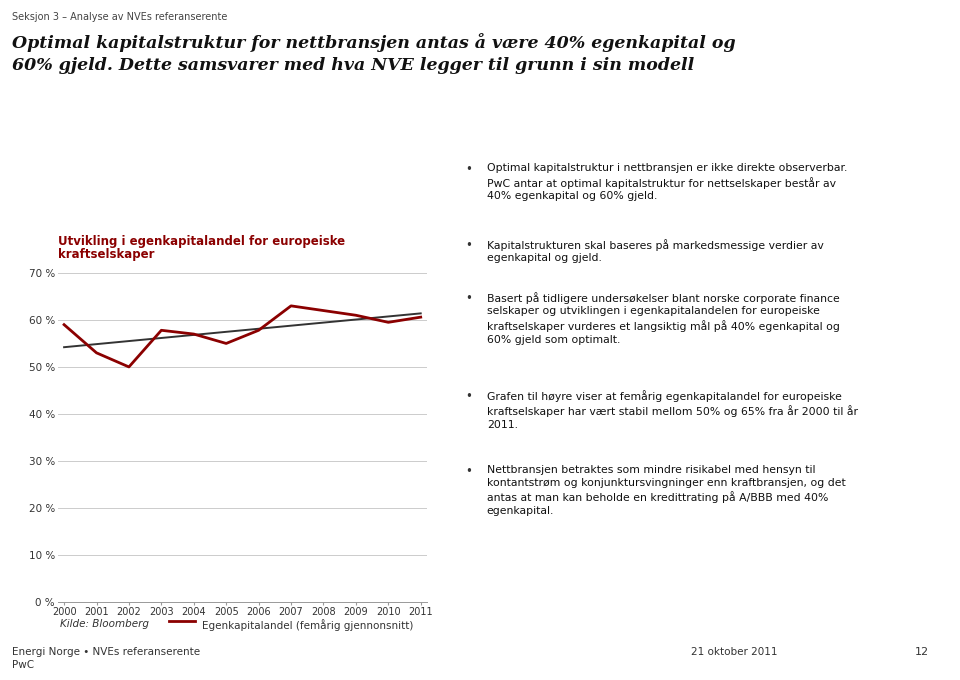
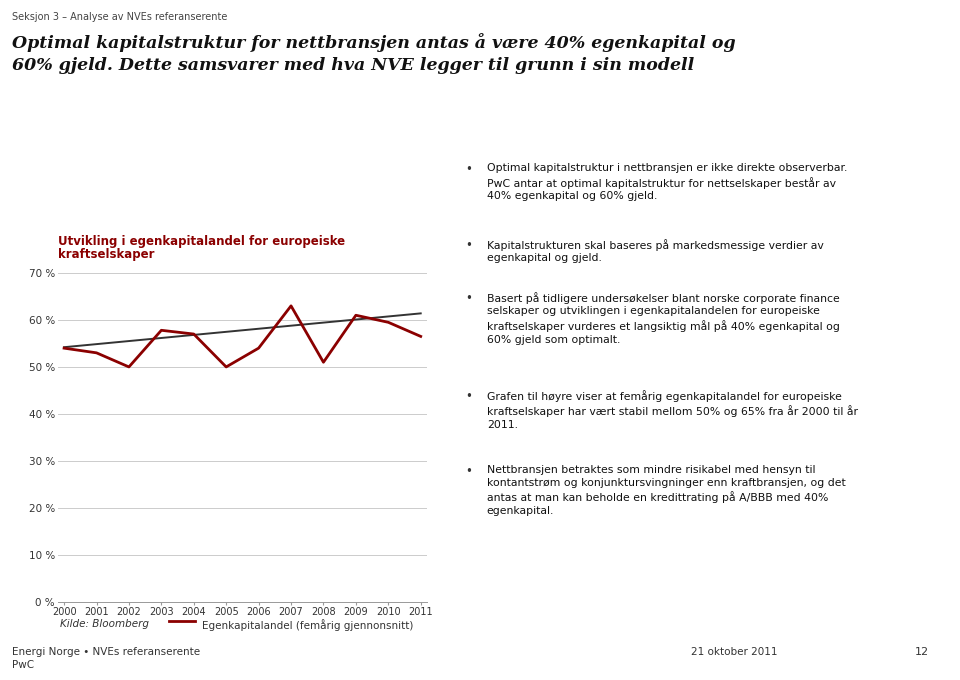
2000: 59.0 % -> 54.0 %
2005: 55.0 % -> 50.0 %
2006: 57.8 % -> 54.0 %
2008: 62.0 % -> 51.0 %
2011: 60.6 % -> 56.5 %
